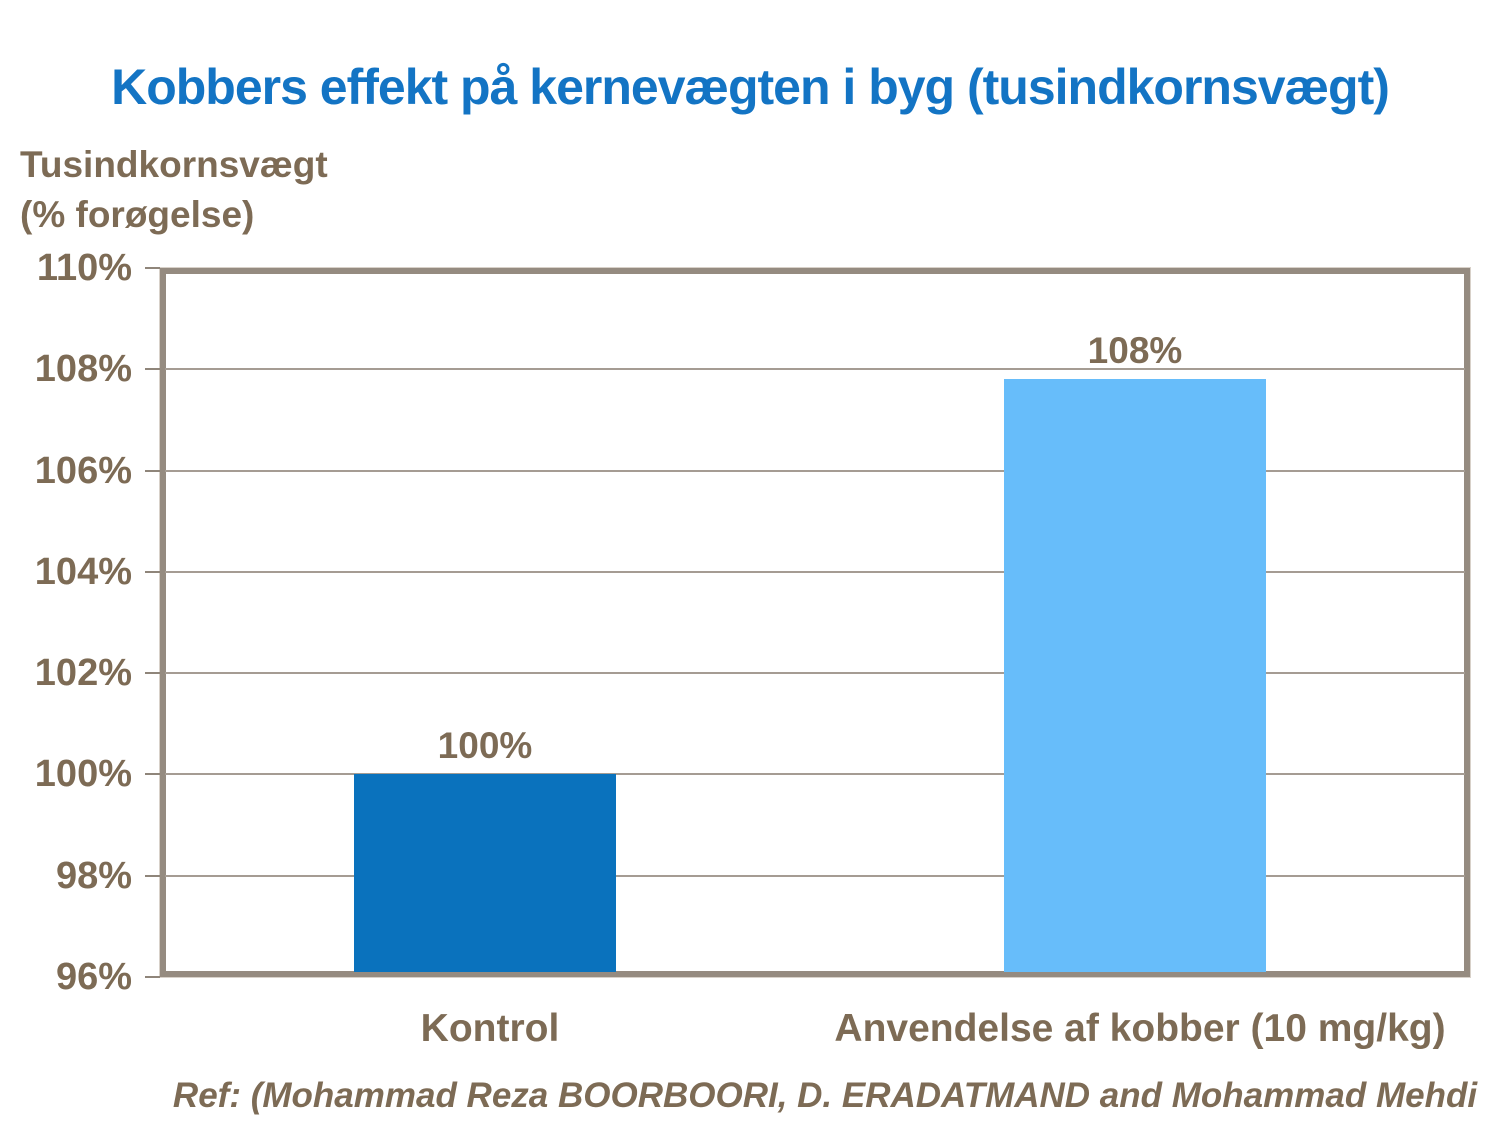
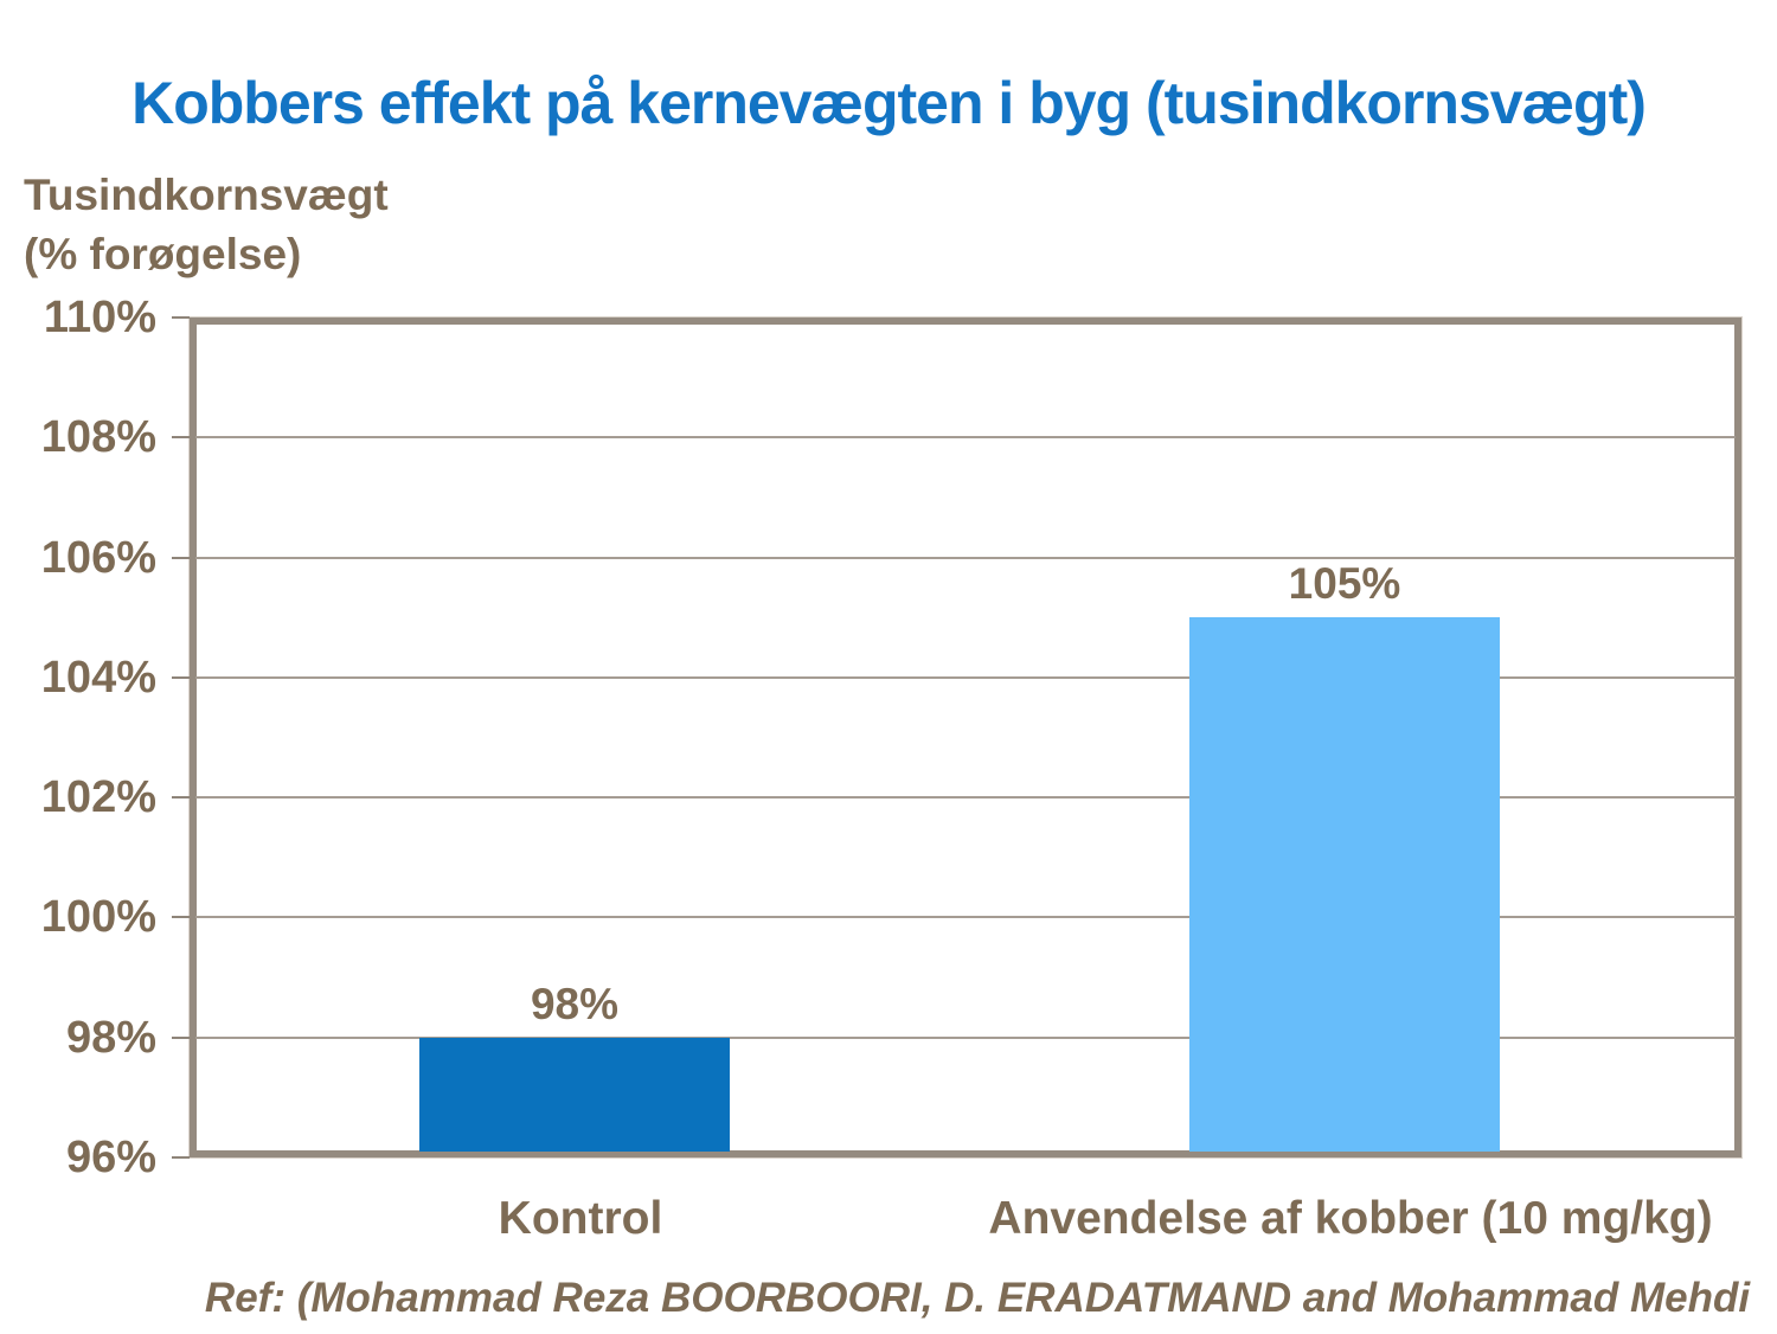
Kontrol: 100% -> 98%
Anvendelse af kobber (10 mg/kg): 108% -> 105%
